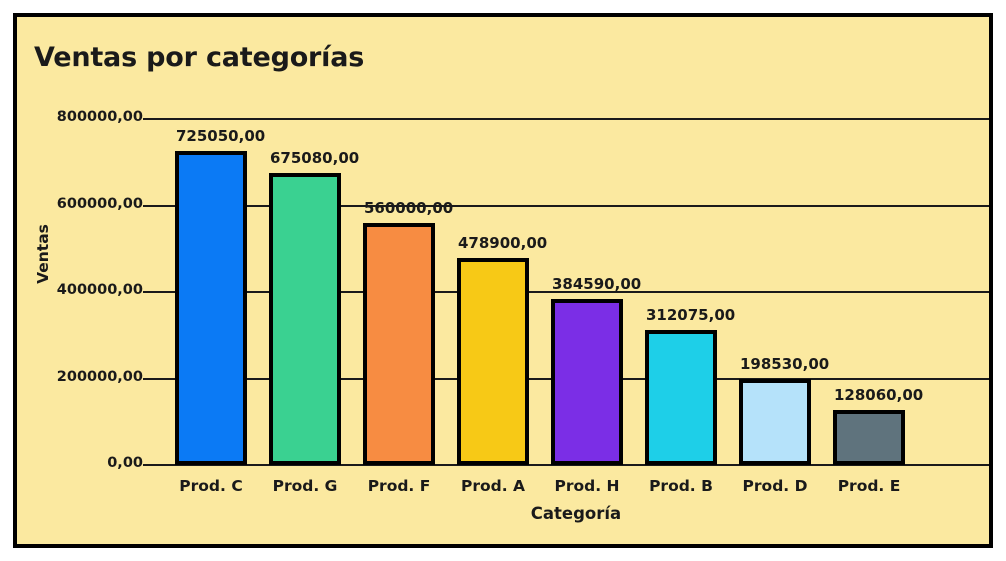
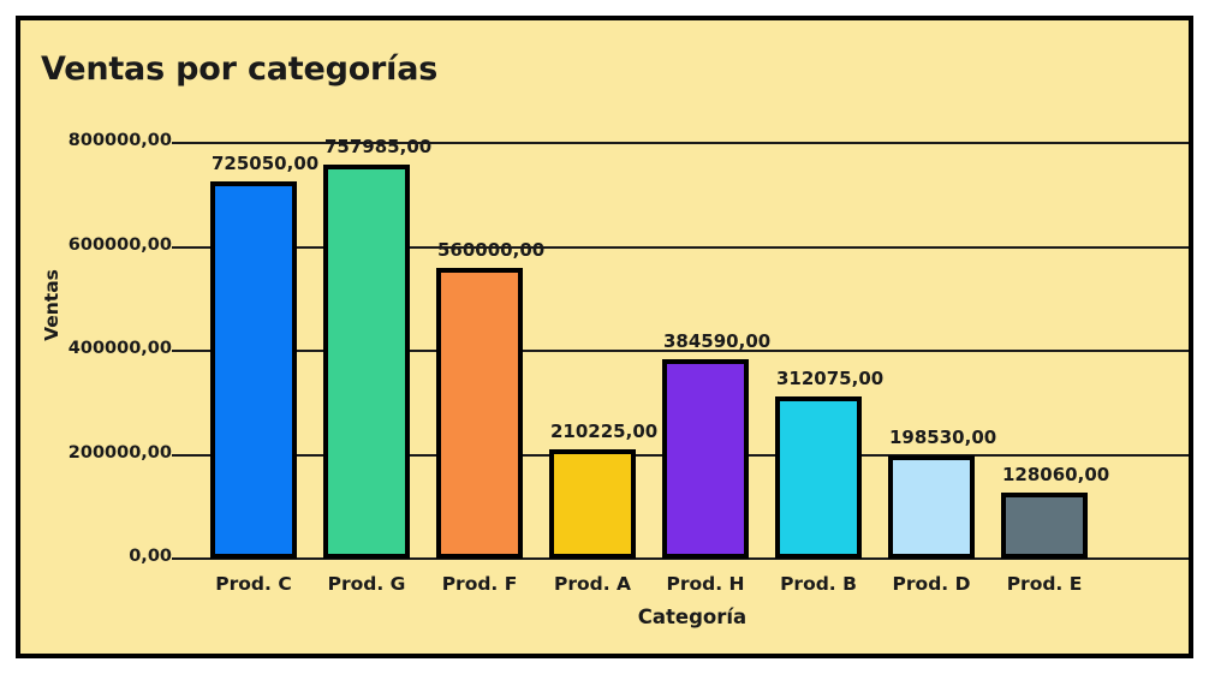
Prod. G: 675080,00 -> 757985,00
Prod. A: 478900,00 -> 210225,00
